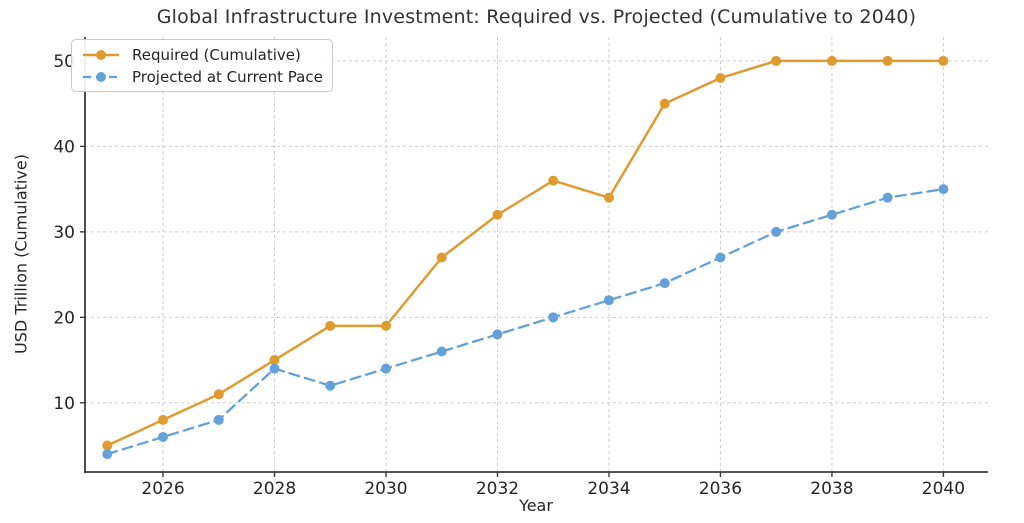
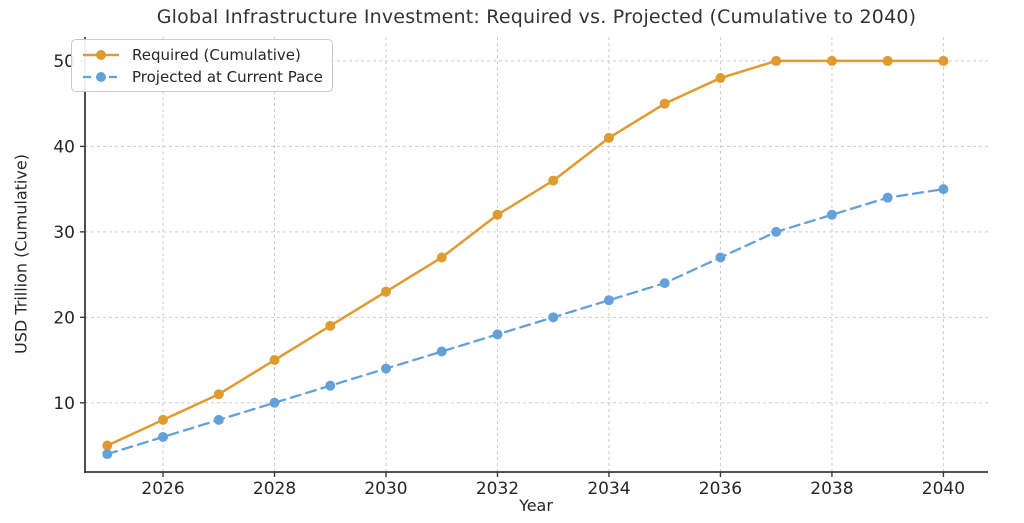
Projected at Current Pace/2028: 14 -> 10
Required (Cumulative)/2030: 19 -> 23
Required (Cumulative)/2034: 34 -> 41
